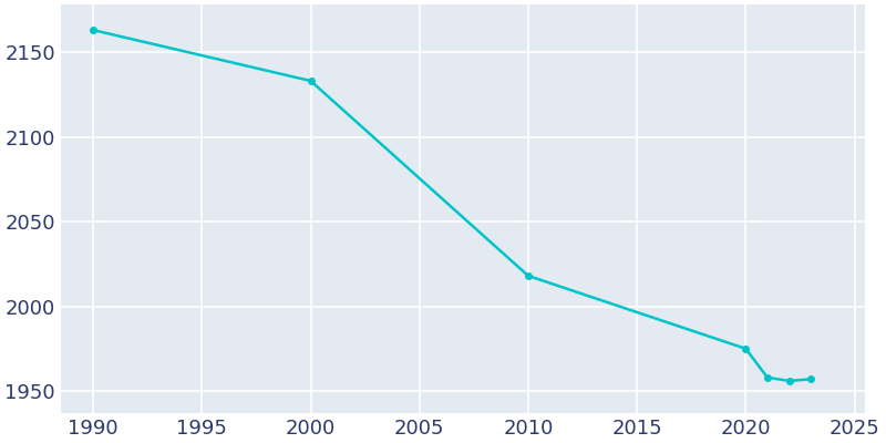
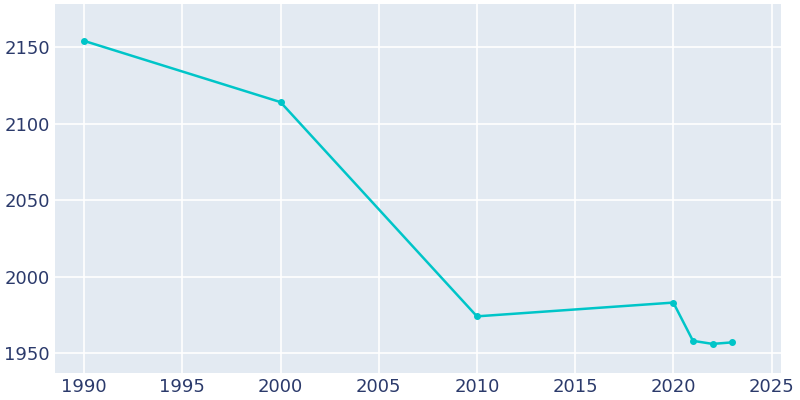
1990: 2163 -> 2154
2000: 2133 -> 2114
2010: 2018 -> 1974
2020: 1975 -> 1983
